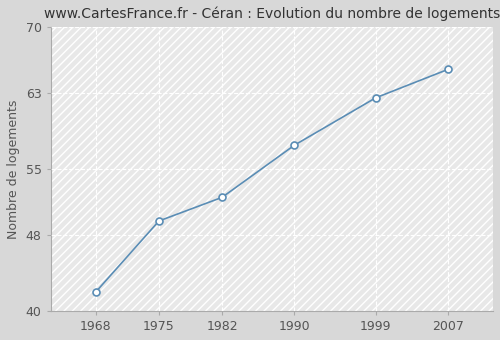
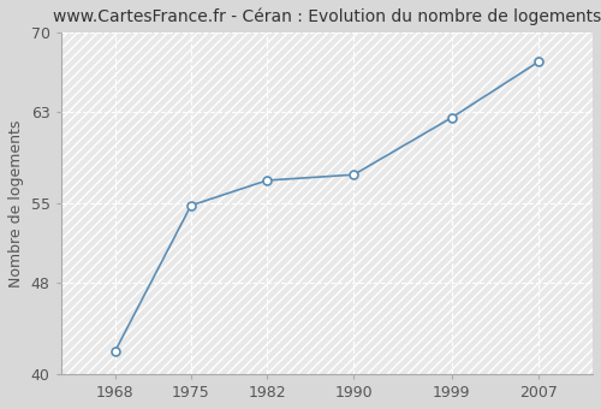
1975: 49.5 -> 54.8
1982: 52.0 -> 57.0
2007: 65.5 -> 67.4
